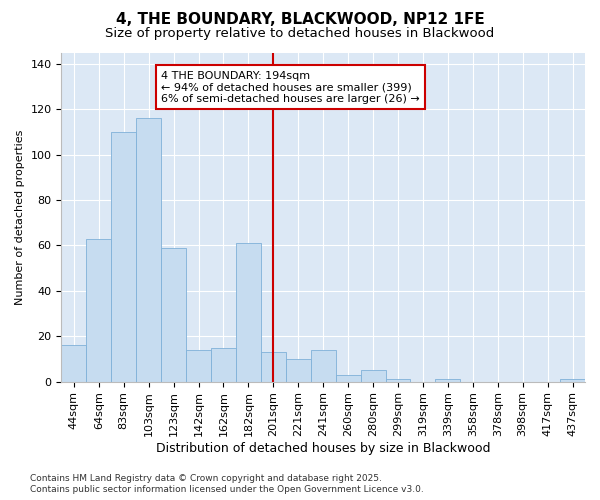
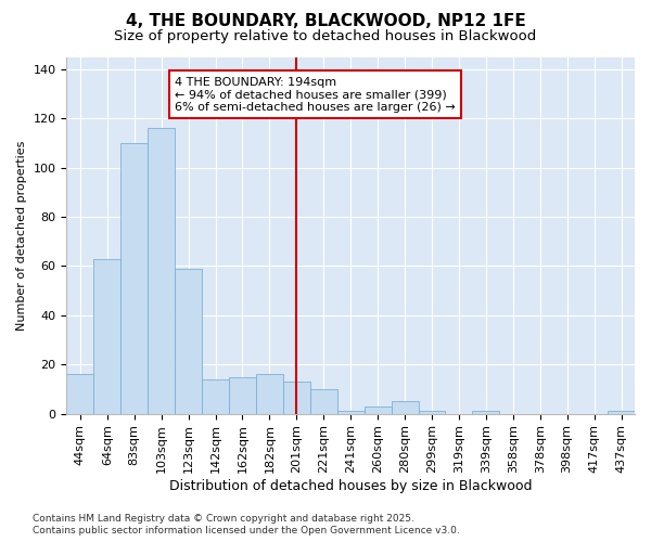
182sqm: 61 -> 16
241sqm: 14 -> 1
